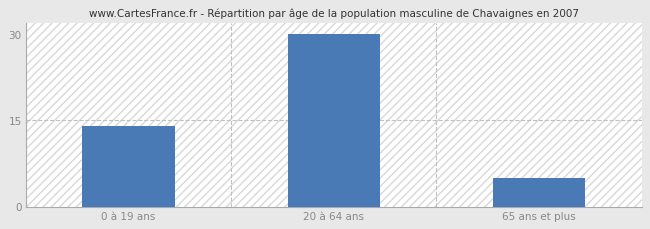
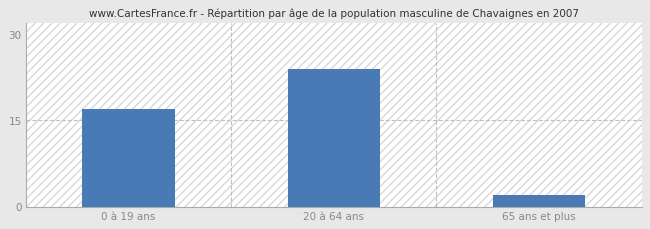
0 à 19 ans: 14 -> 17
20 à 64 ans: 30 -> 24
65 ans et plus: 5 -> 2
